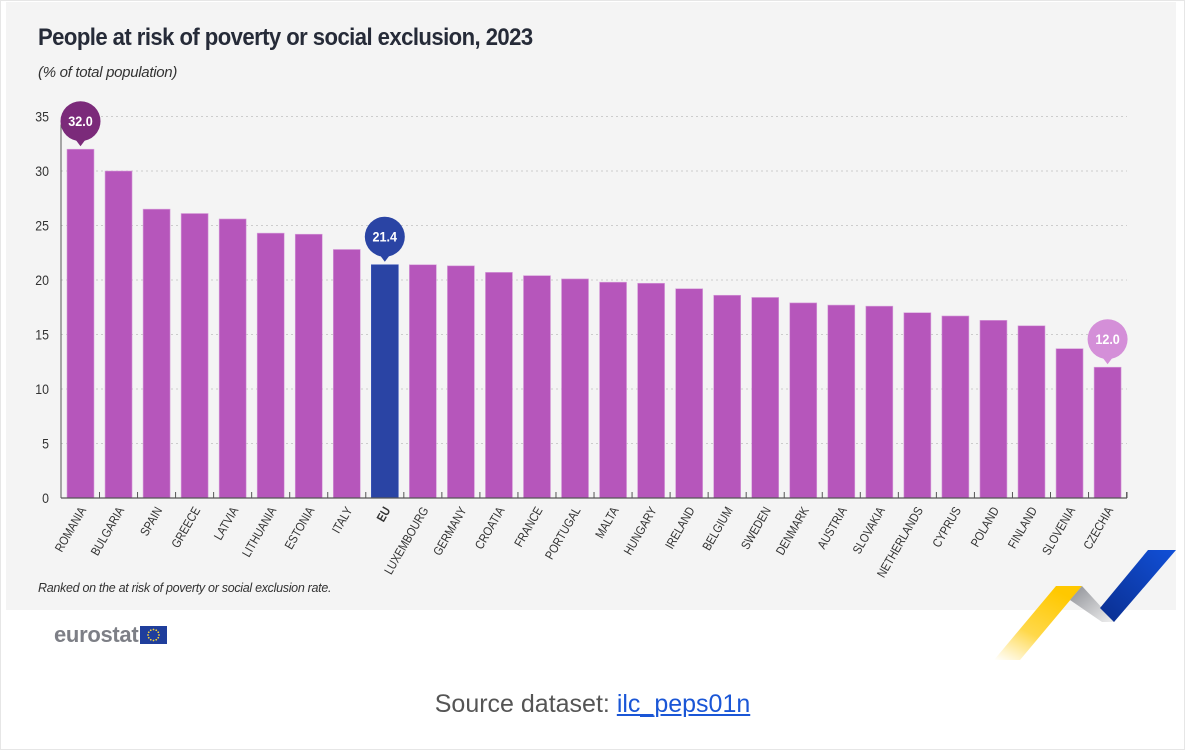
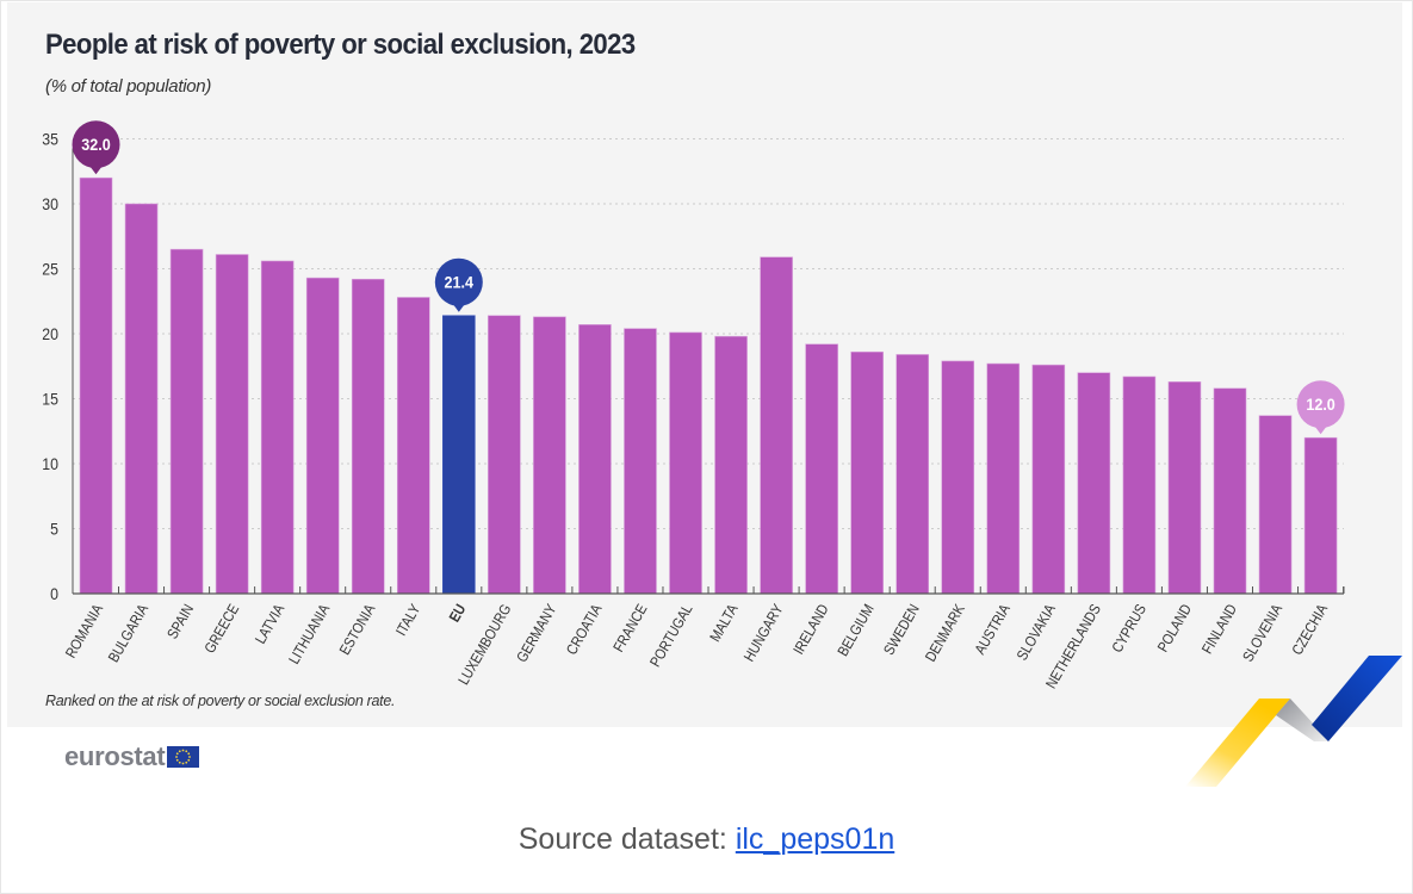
HUNGARY: 19.7 -> 25.9
